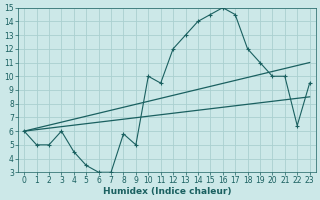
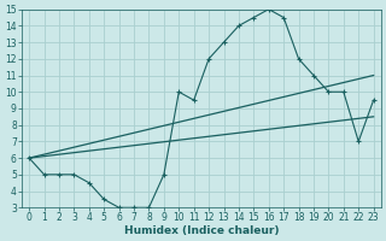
3: 6.0 -> 5.0
8: 5.8 -> 3.0
22: 6.4 -> 7.0
